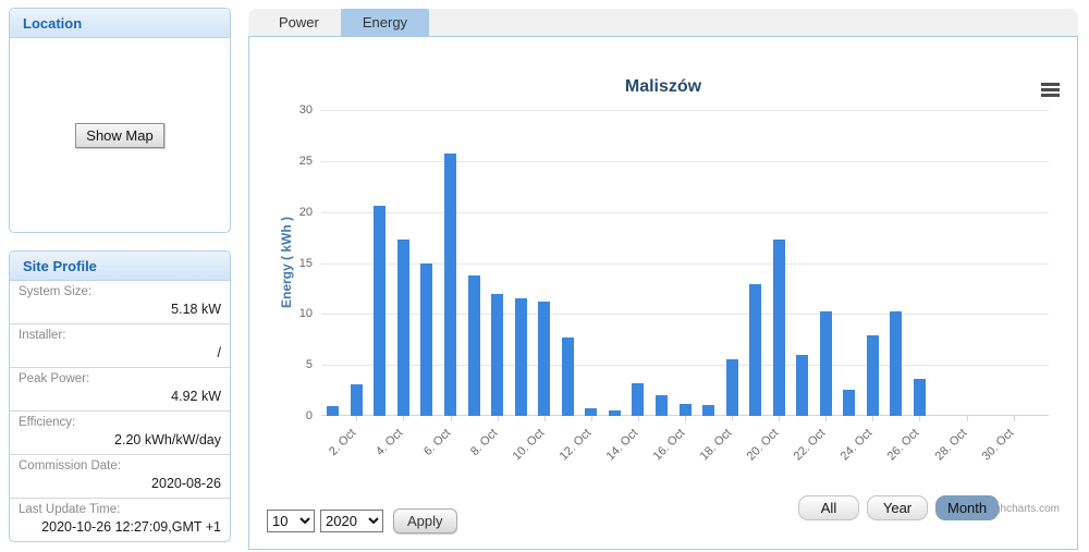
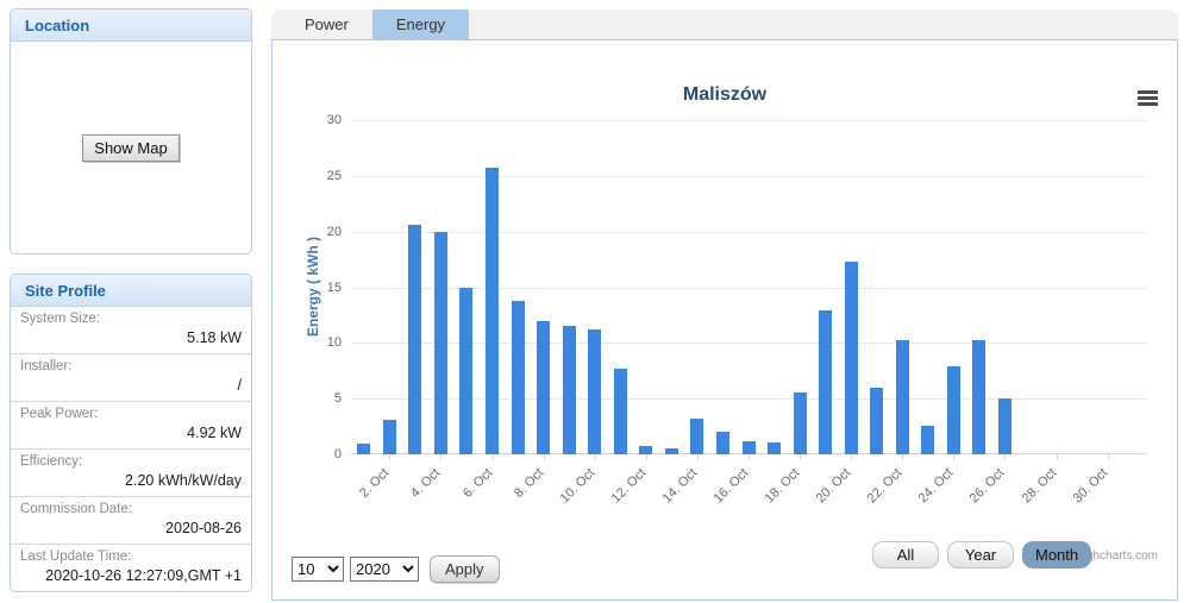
4. Oct: 17 -> 20
26. Oct: 4 -> 5
